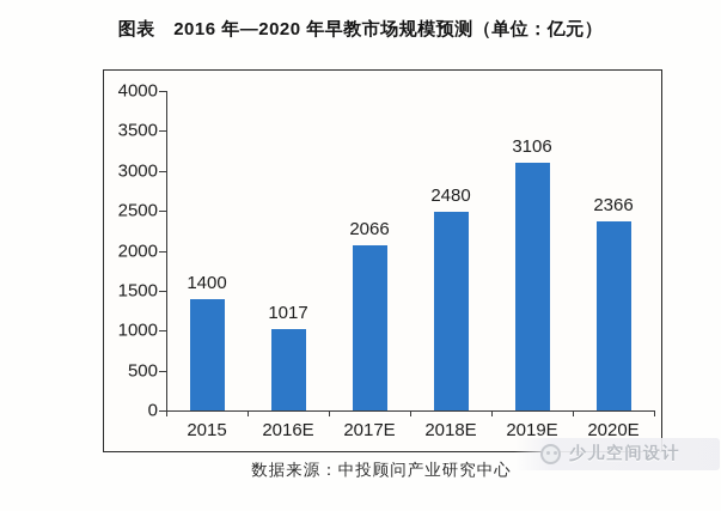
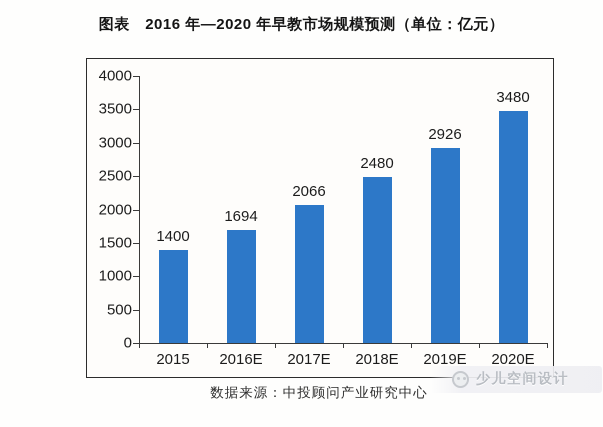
2016E: 1017 -> 1694
2019E: 3106 -> 2926
2020E: 2366 -> 3480
